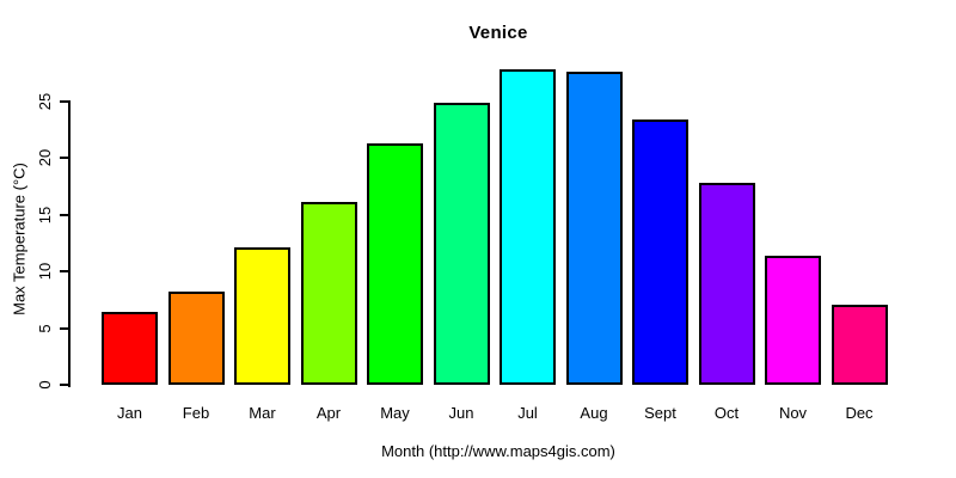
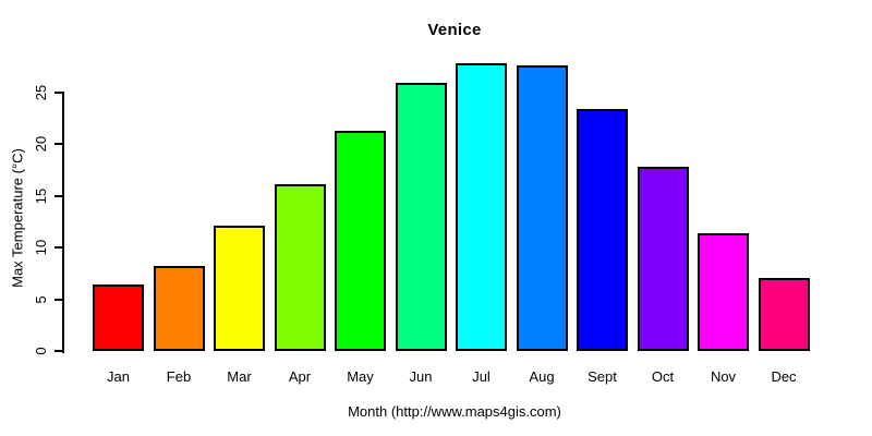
Jun: 25 -> 26
